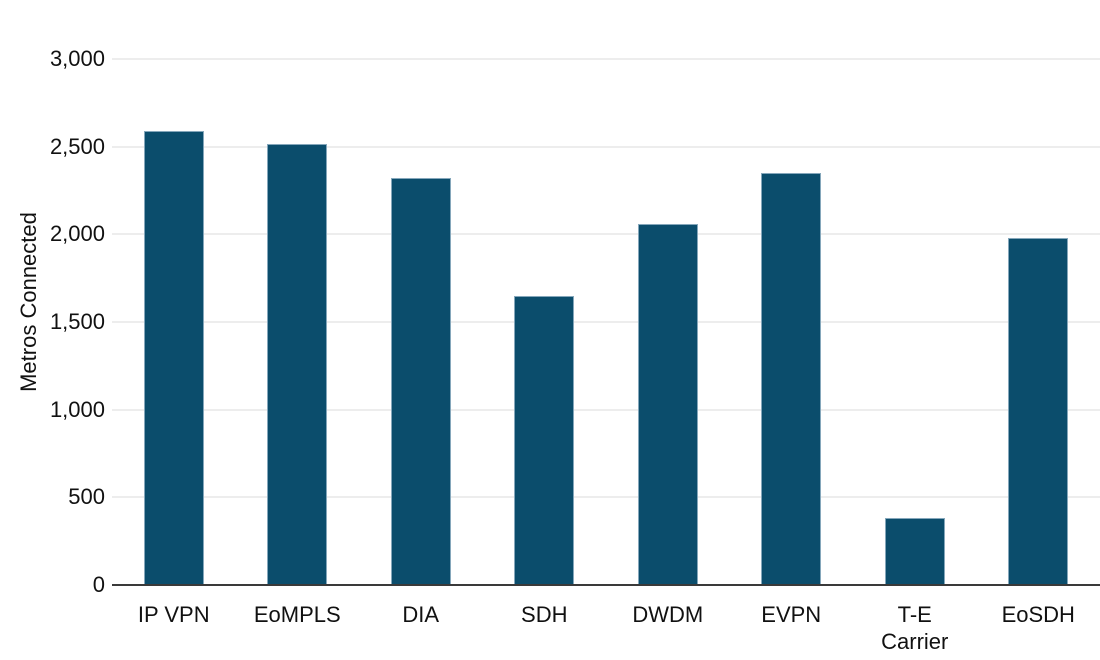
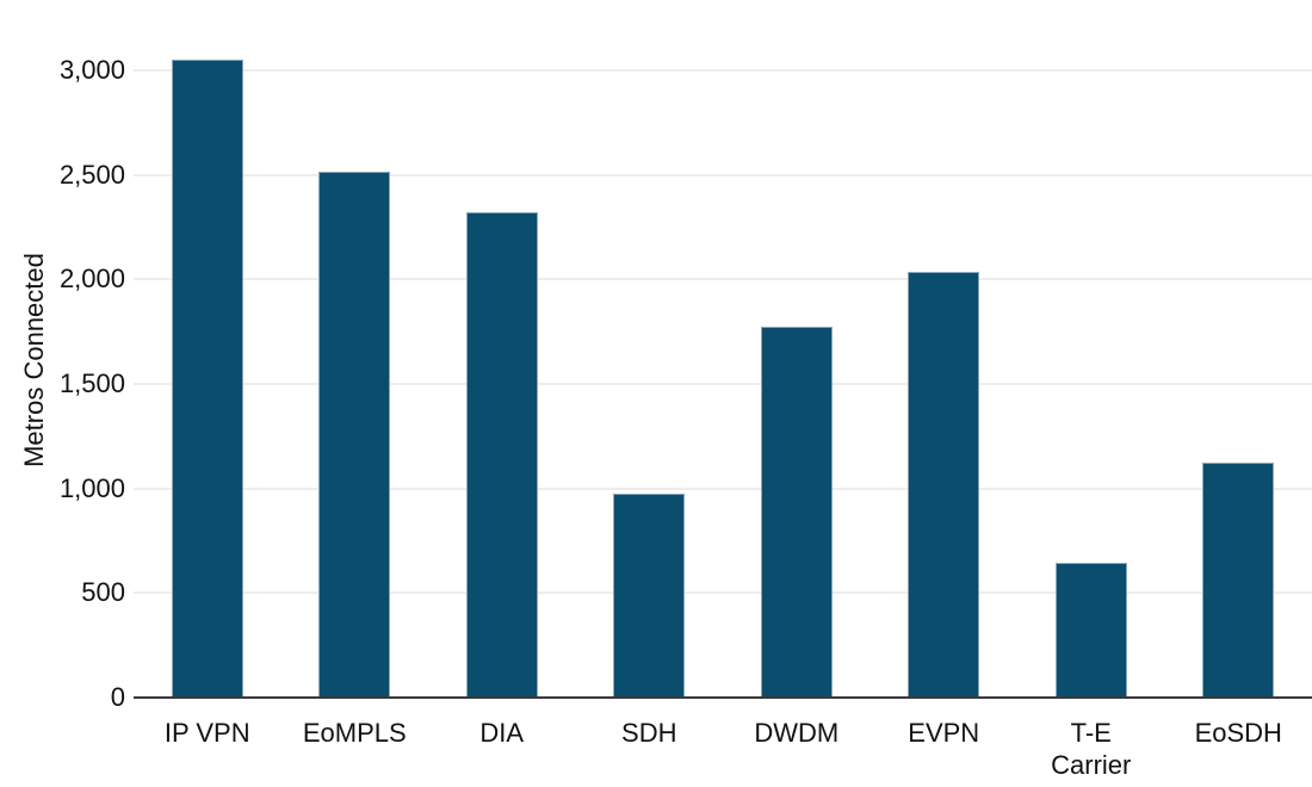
IP VPN: 2590 -> 3050
SDH: 1650 -> 980
DWDM: 2060 -> 1780
EVPN: 2350 -> 2040
T-E Carrier: 380 -> 640
EoSDH: 1980 -> 1120
